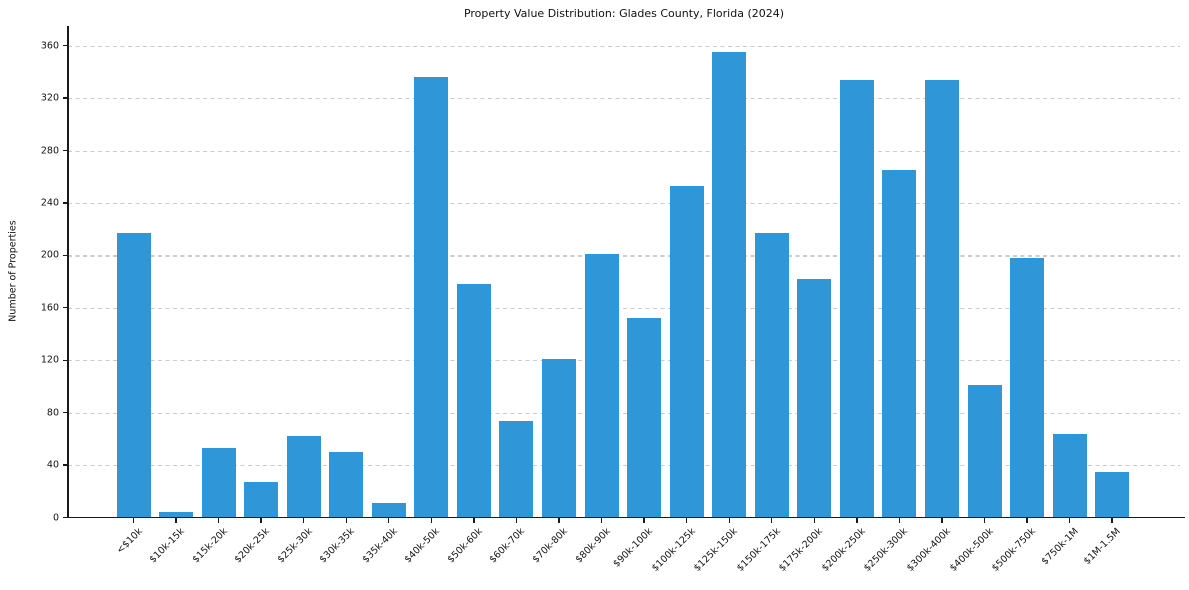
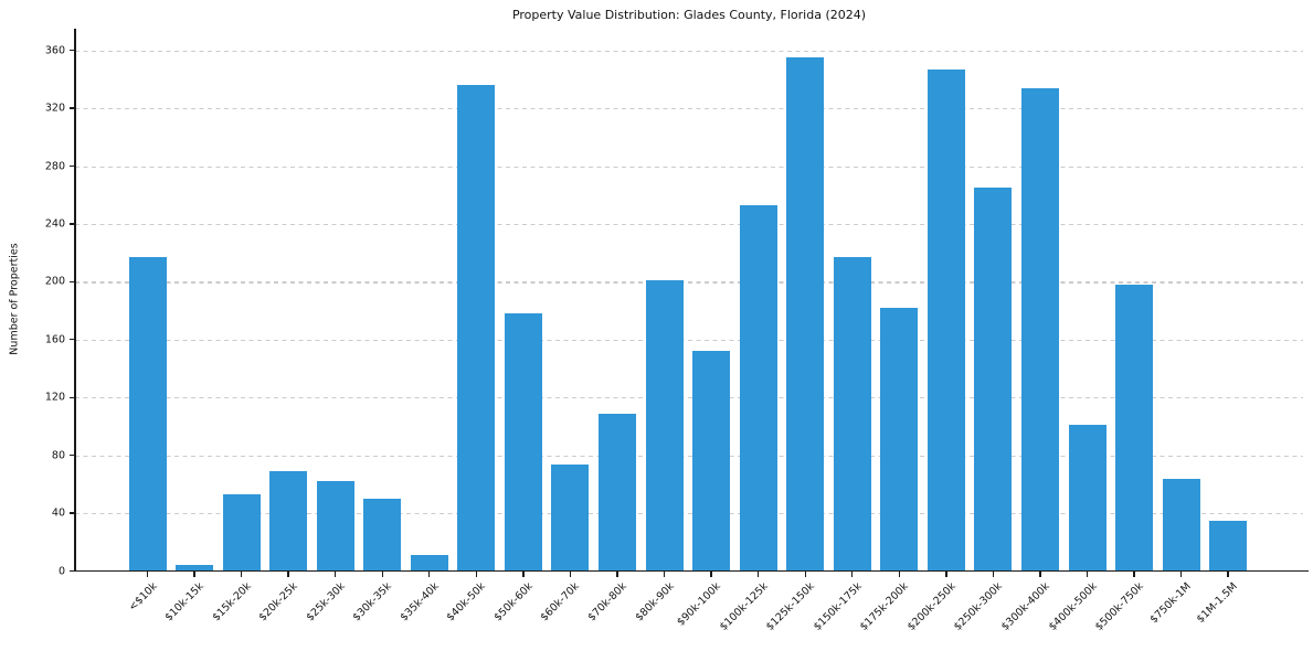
$20k-25k: 27 -> 69
$70k-80k: 121 -> 109
$200k-250k: 334 -> 347
